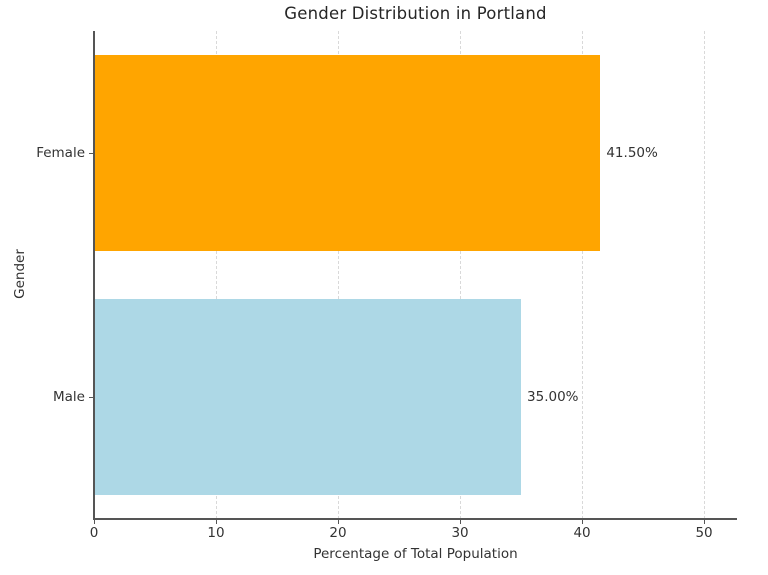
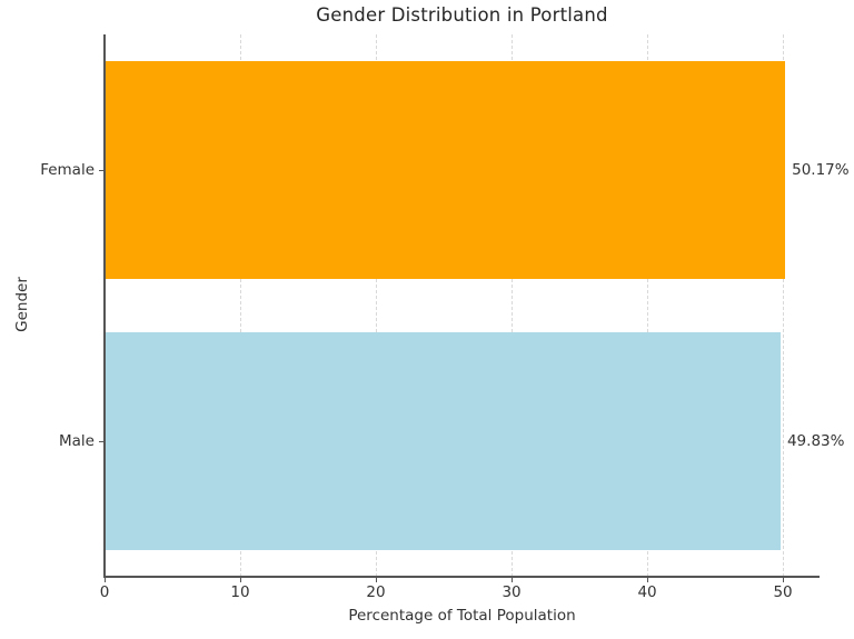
Male: 35.00% -> 49.83%
Female: 41.50% -> 50.17%
